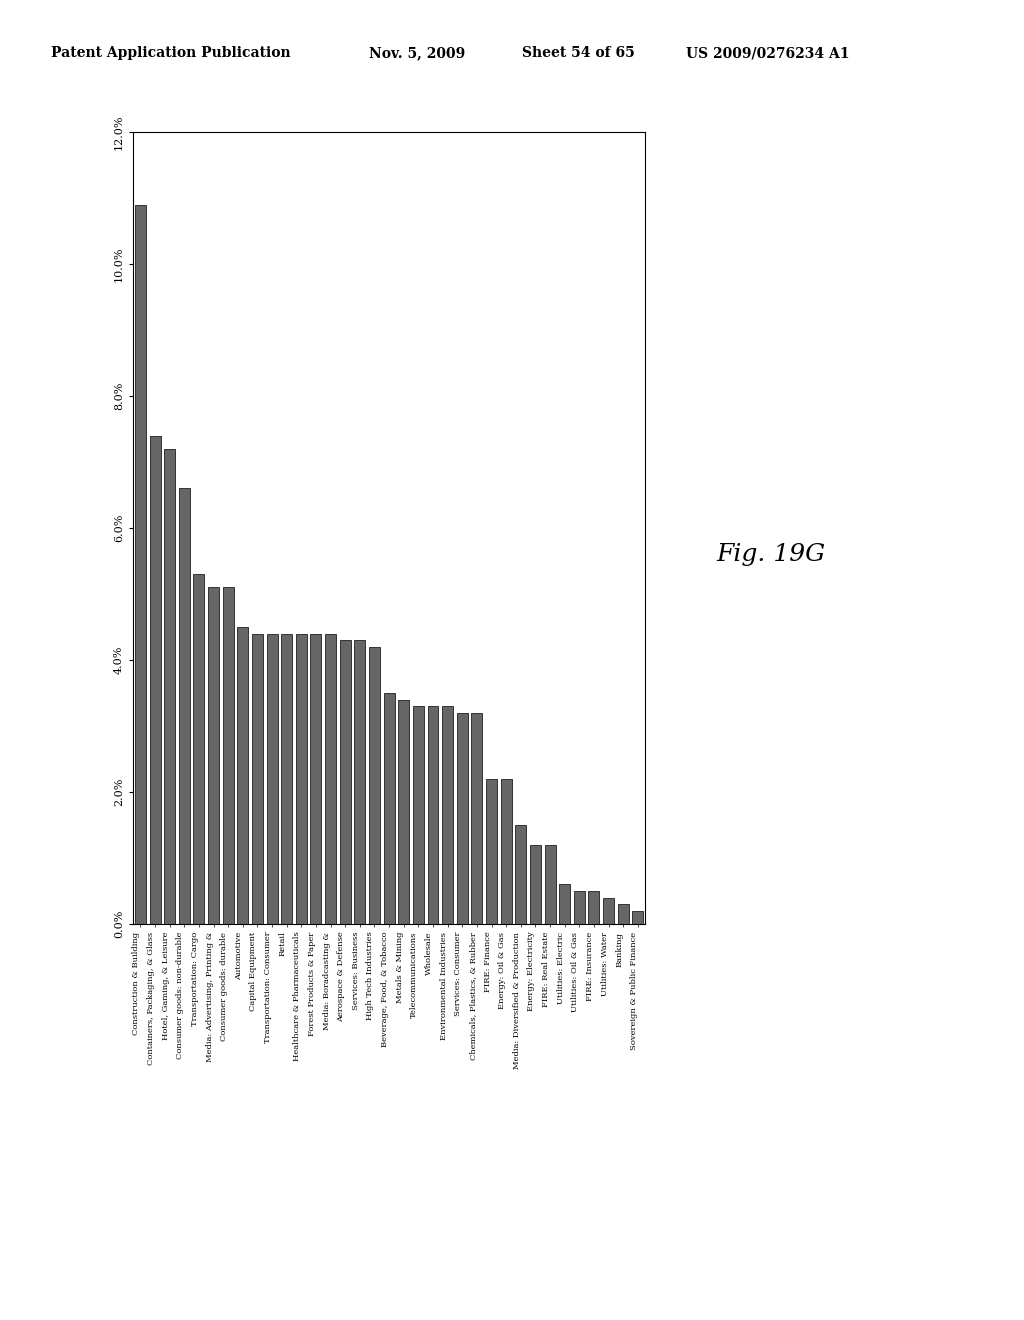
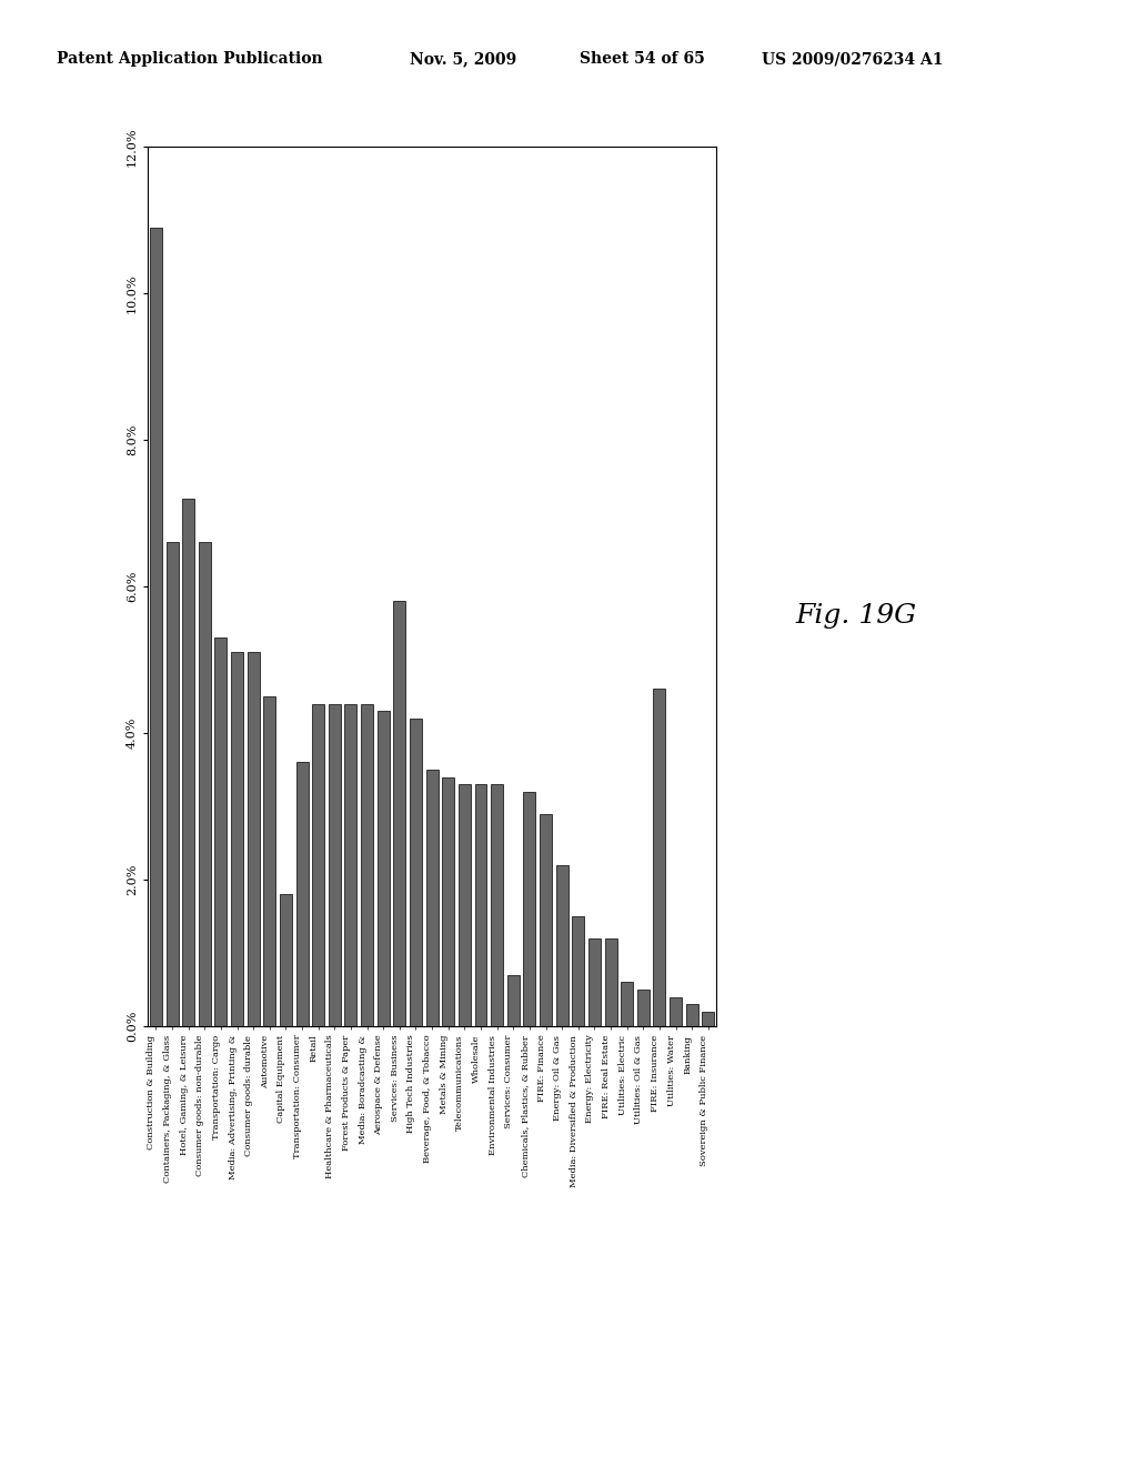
Containers, Packaging, & Glass: 7.4% -> 6.6%
Capital Equipment: 4.4% -> 1.8%
Transportation: Consumer: 4.4% -> 3.6%
Services: Business: 4.3% -> 5.8%
Services: Consumer: 3.2% -> 0.7%
FIRE: Finance: 2.2% -> 2.9%
FIRE: Insurance: 0.5% -> 4.6%
